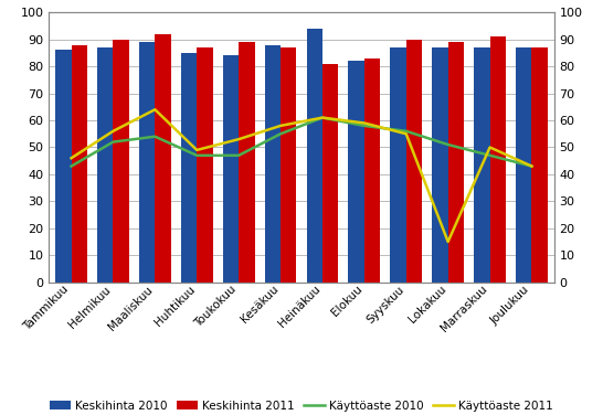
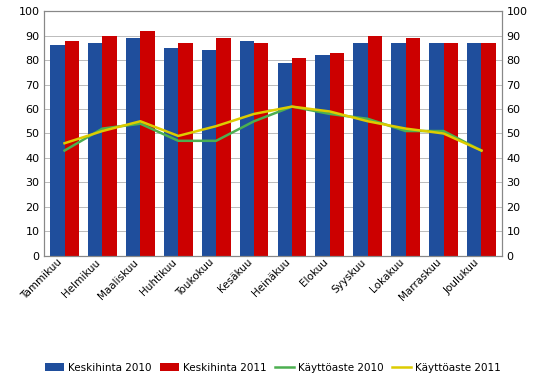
Käyttöaste 2011/Helmikuu: 56 -> 51
Käyttöaste 2011/Maaliskuu: 64 -> 55
Keskihinta 2010/Heinäkuu: 94 -> 79
Käyttöaste 2011/Lokakuu: 15 -> 52
Käyttöaste 2010/Marraskuu: 47 -> 51
Keskihinta 2011/Marraskuu: 91 -> 87
